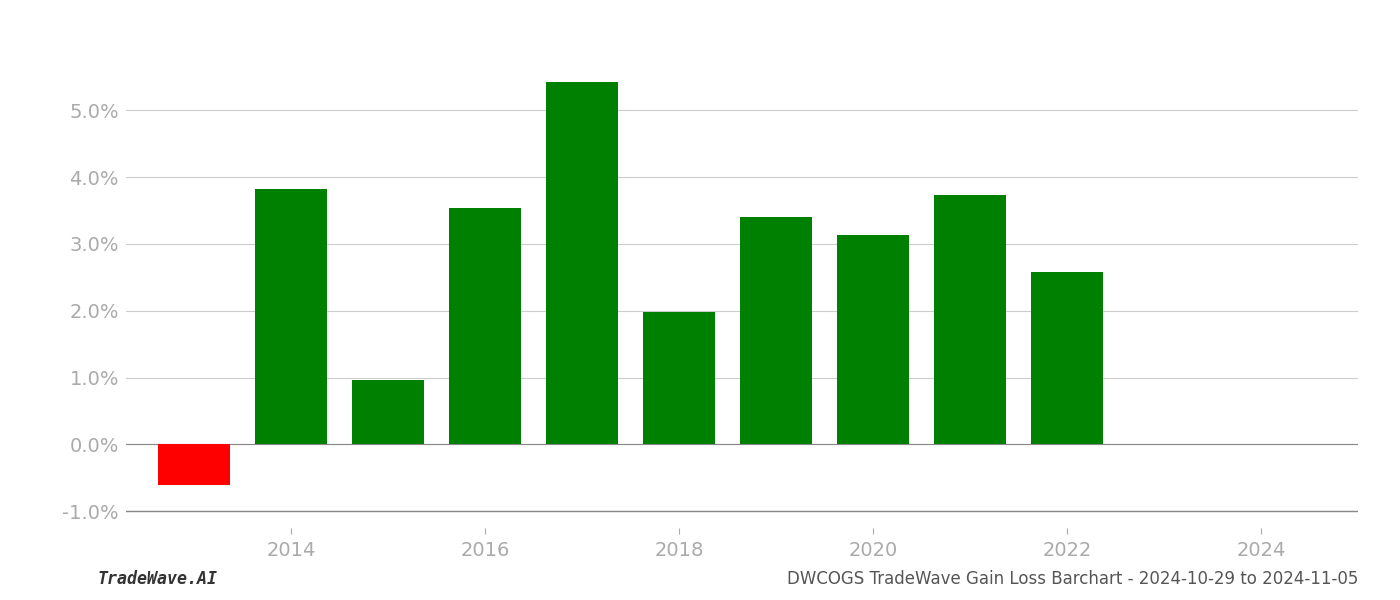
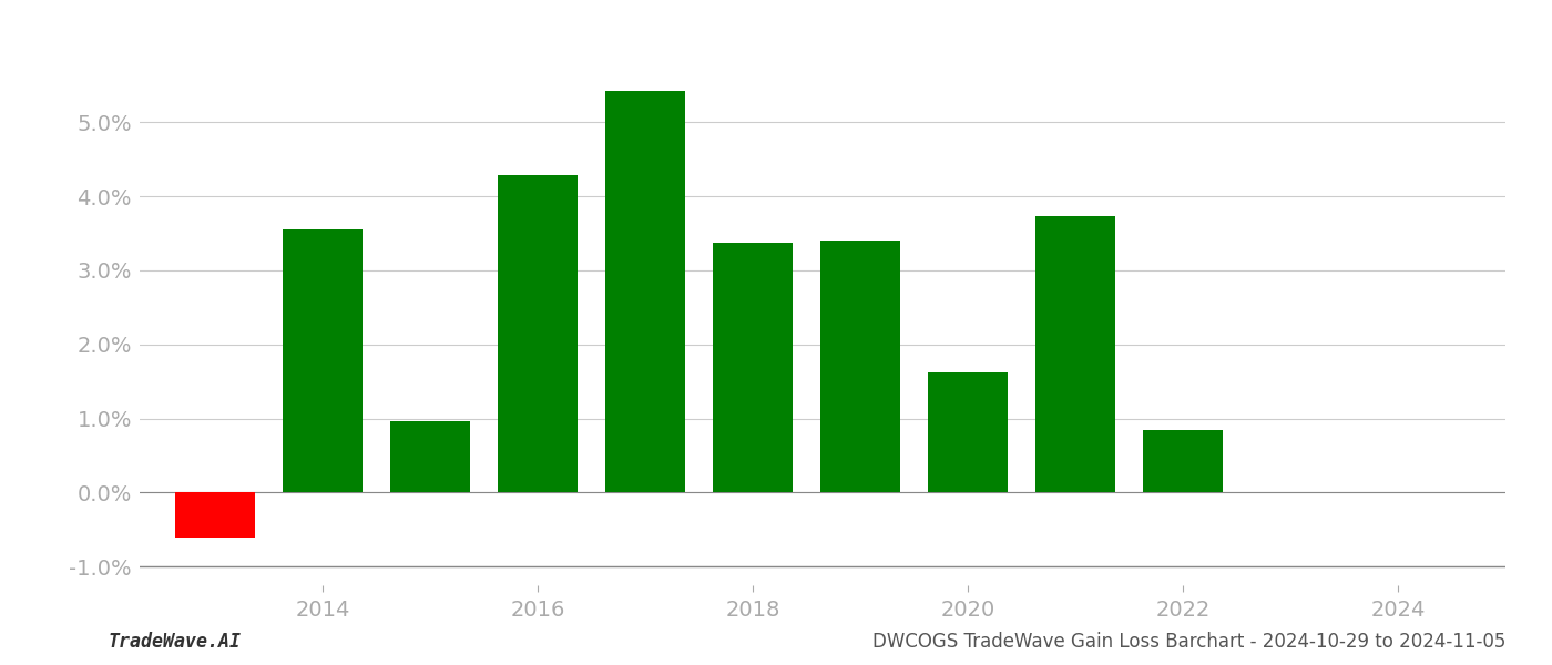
2014: 3.82% -> 3.55%
2016: 3.54% -> 4.28%
2018: 1.98% -> 3.37%
2020: 3.14% -> 1.62%
2022: 2.58% -> 0.85%
